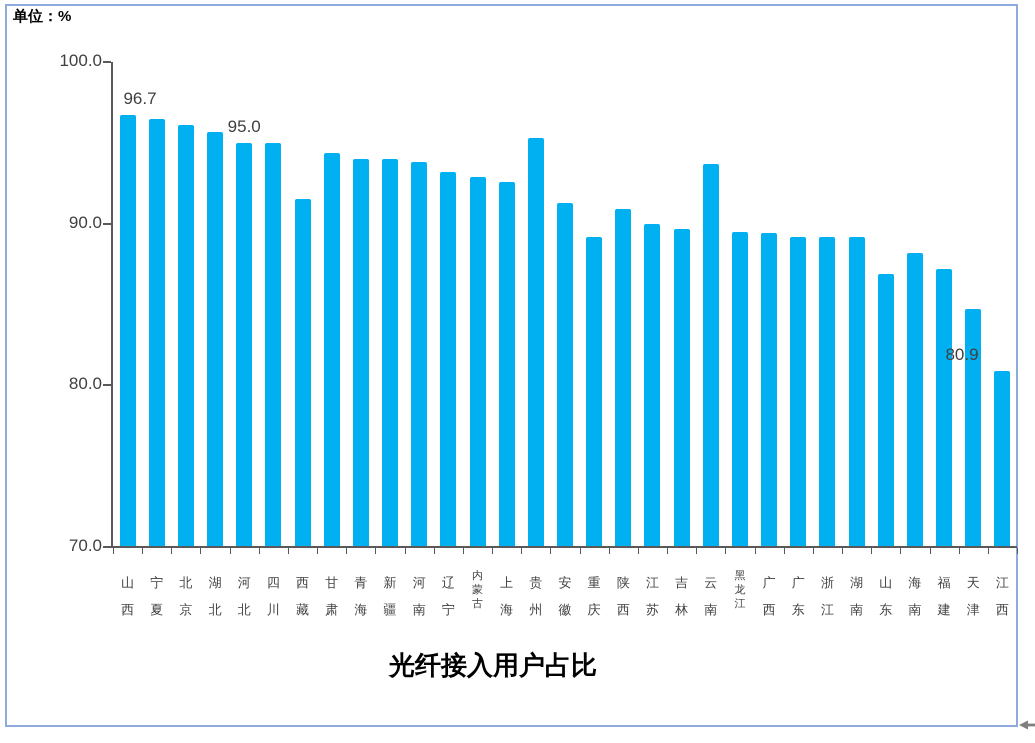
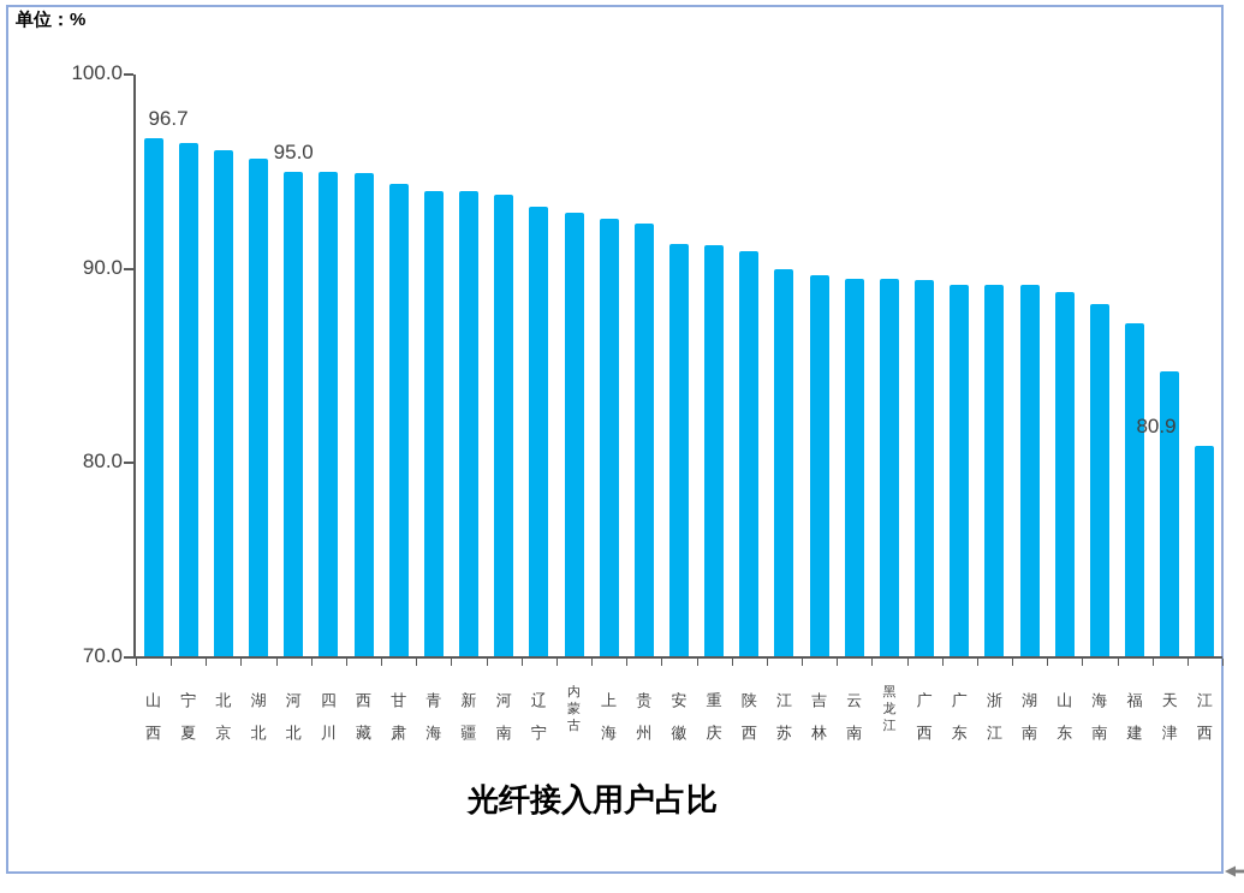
西藏: 91.5 -> 94.9
贵州: 95.3 -> 92.3
重庆: 89.2 -> 91.2
云南: 93.7 -> 89.5
山东: 86.9 -> 88.8
